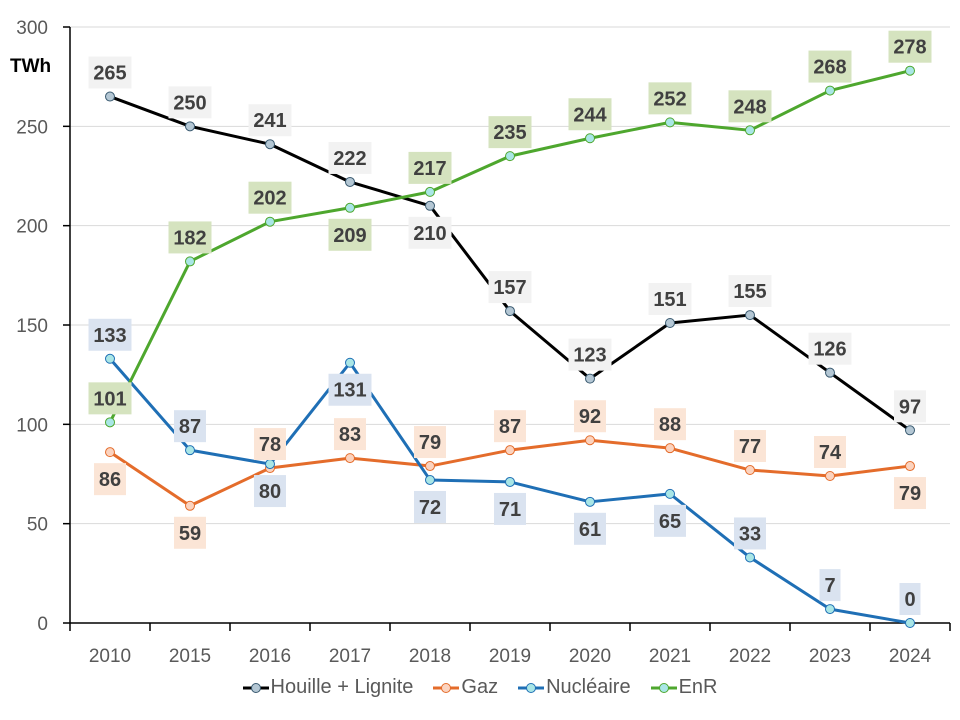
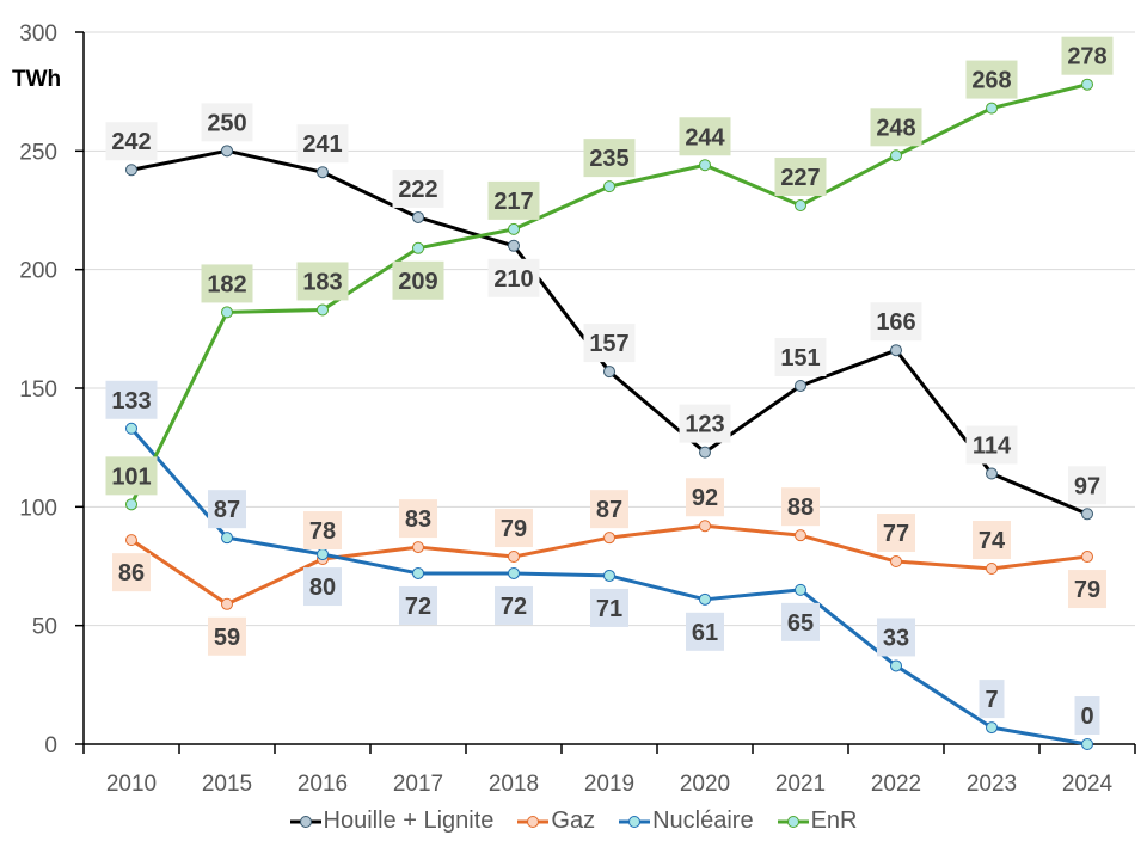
Houille + Lignite/2010: 265 -> 242
EnR/2016: 202 -> 183
Nucléaire/2017: 131 -> 72
EnR/2021: 252 -> 227
Houille + Lignite/2022: 155 -> 166
Houille + Lignite/2023: 126 -> 114
